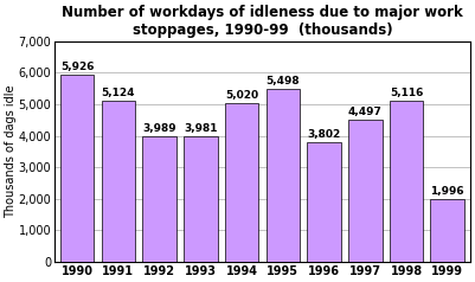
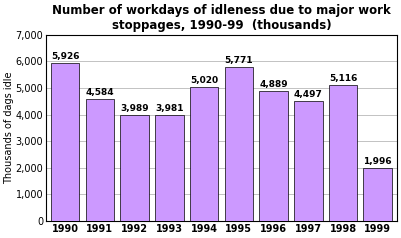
1991: 5,124 -> 4,584
1995: 5,498 -> 5,771
1996: 3,802 -> 4,889
